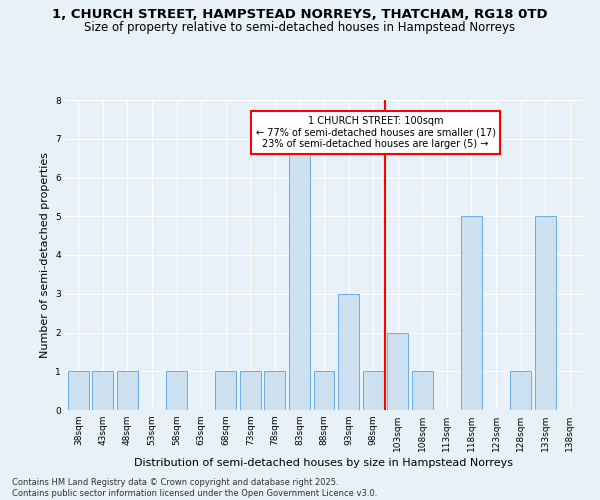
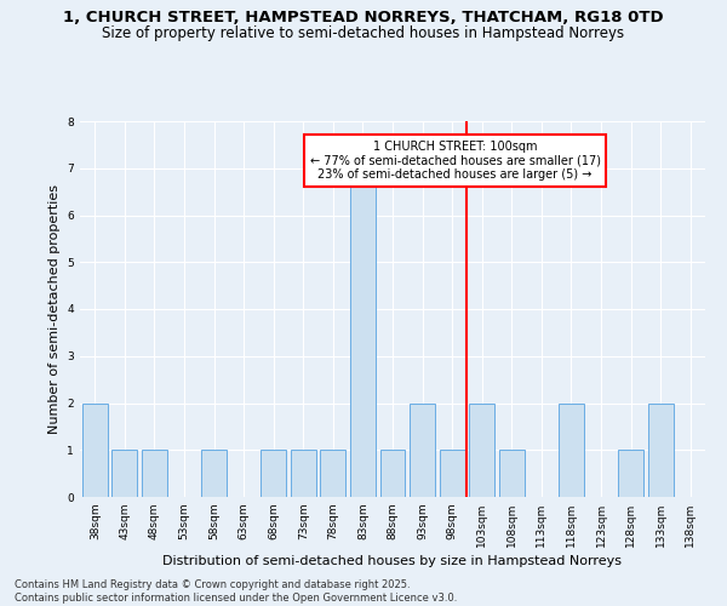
38sqm: 1 -> 2
93sqm: 3 -> 2
118sqm: 5 -> 2
133sqm: 5 -> 2
